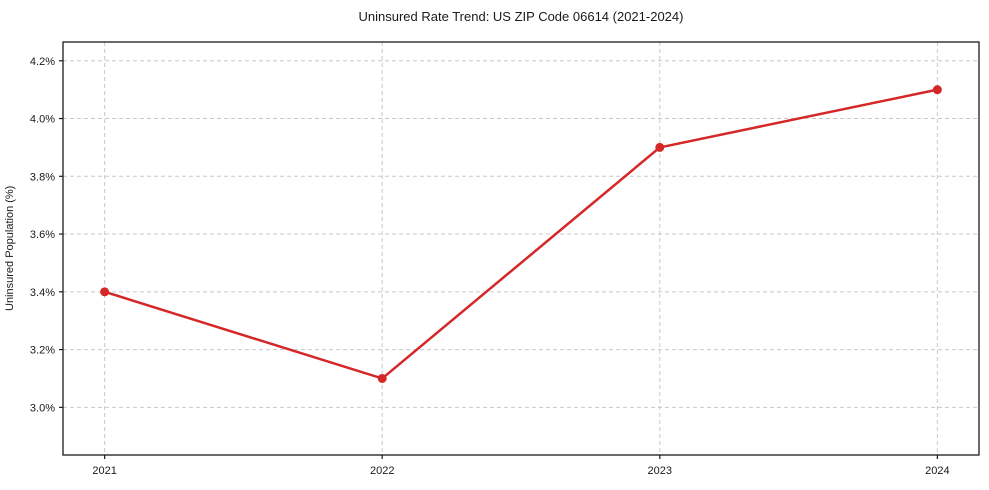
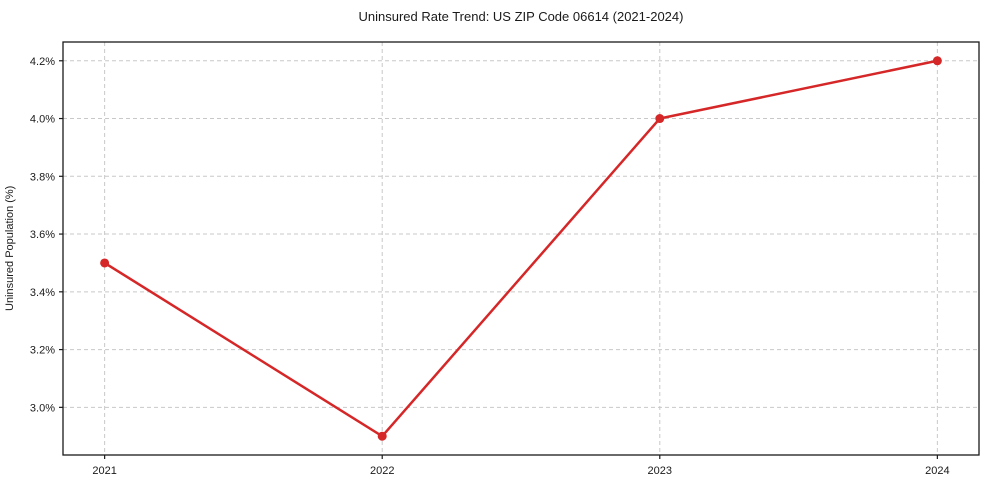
2021: 3.4% -> 3.5%
2022: 3.1% -> 2.9%
2023: 3.9% -> 4.0%
2024: 4.1% -> 4.2%
